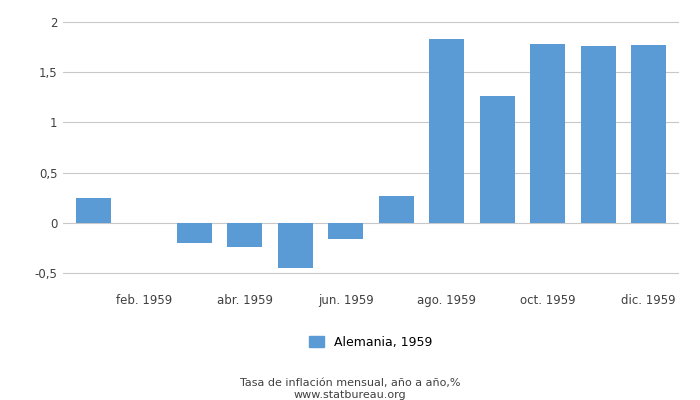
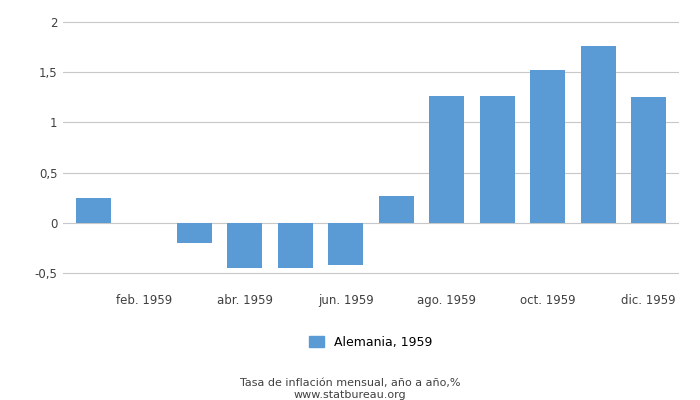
abr. 1959: -0,24 -> -0,45
jun. 1959: -0,16 -> -0,42
ago. 1959: 1,83 -> 1,26
oct. 1959: 1,78 -> 1,52
dic. 1959: 1,77 -> 1,25
